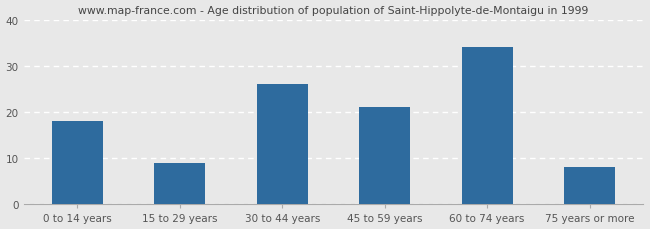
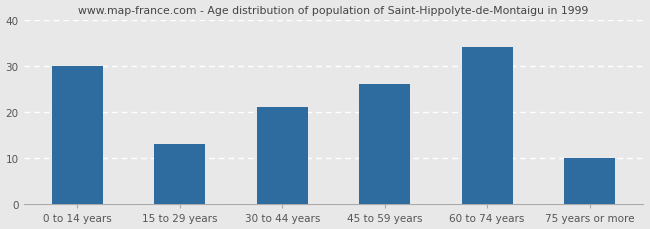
0 to 14 years: 18 -> 30
15 to 29 years: 9 -> 13
30 to 44 years: 26 -> 21
45 to 59 years: 21 -> 26
75 years or more: 8 -> 10
